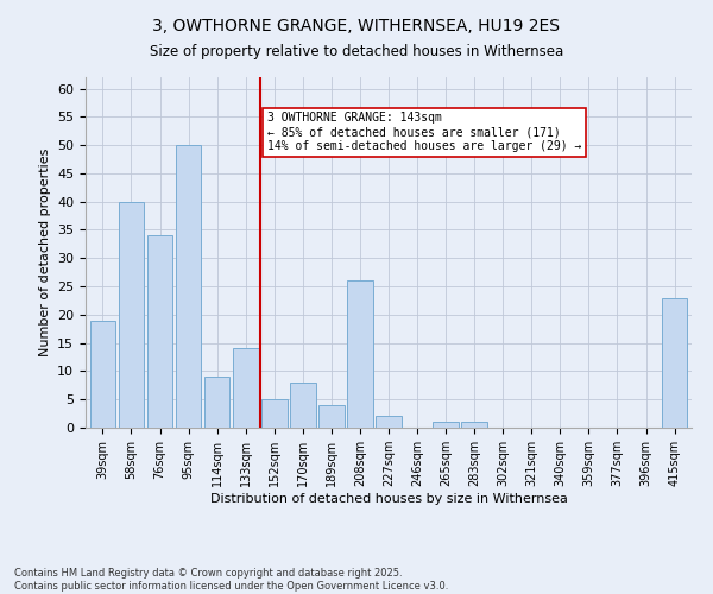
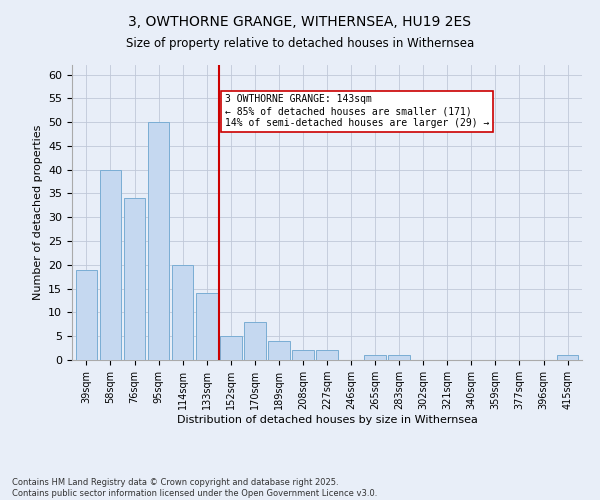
114sqm: 9 -> 20
208sqm: 26 -> 2
415sqm: 23 -> 1
